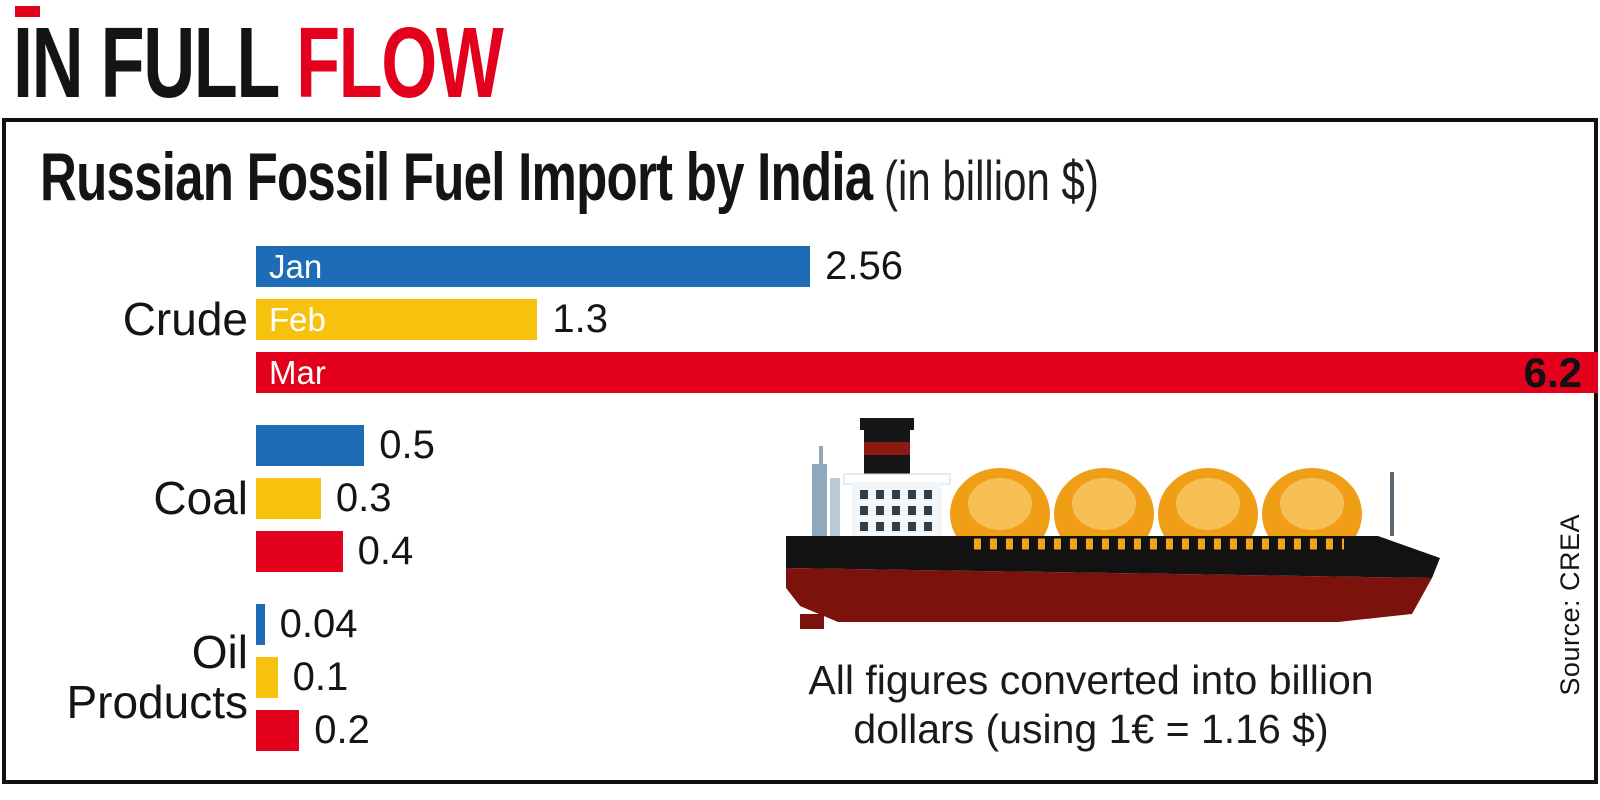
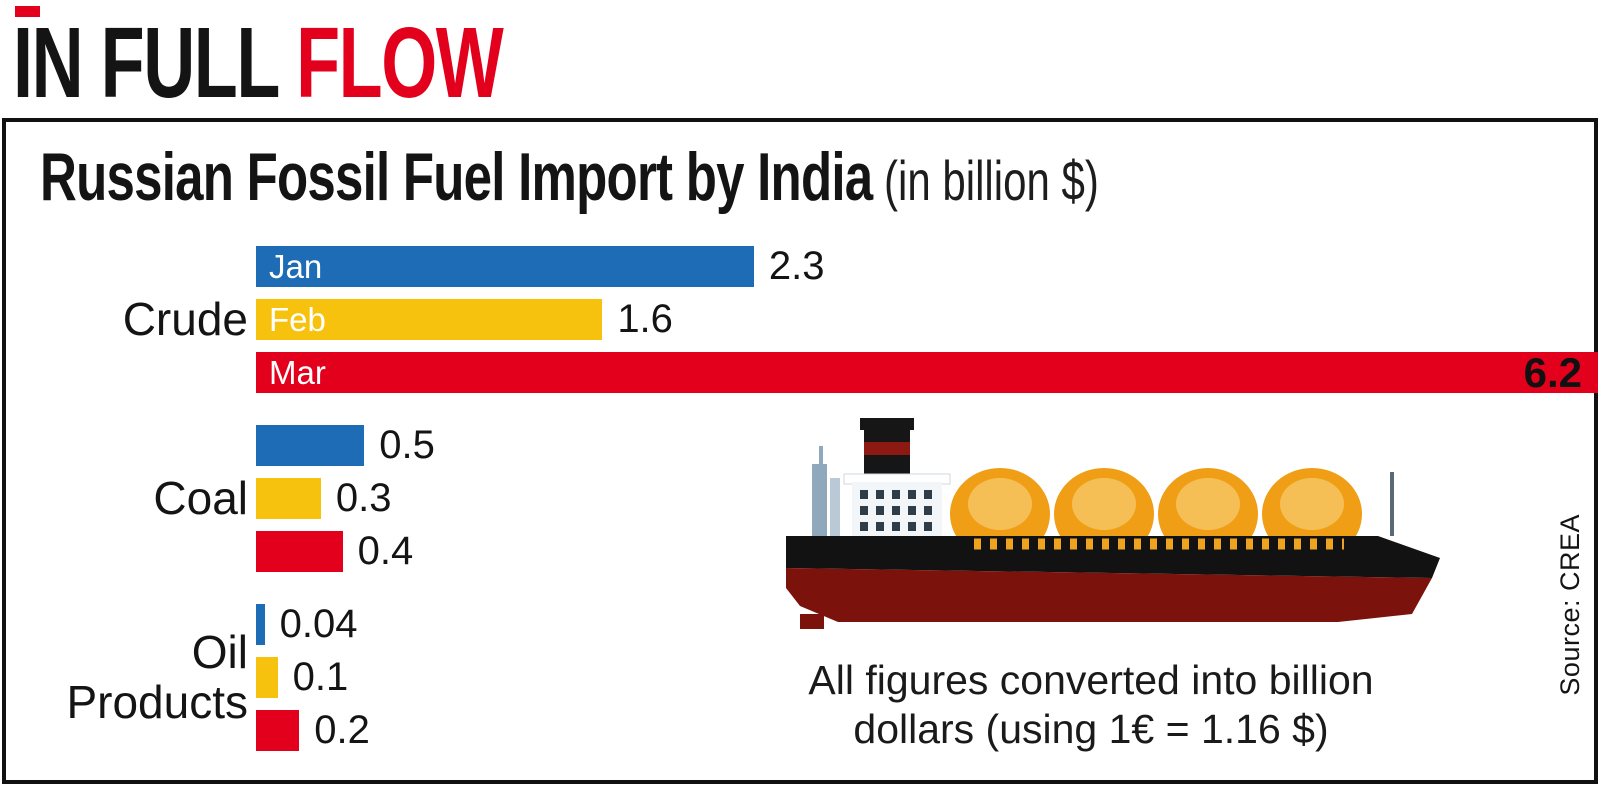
Jan/Crude: 2.56 -> 2.3
Feb/Crude: 1.3 -> 1.6
